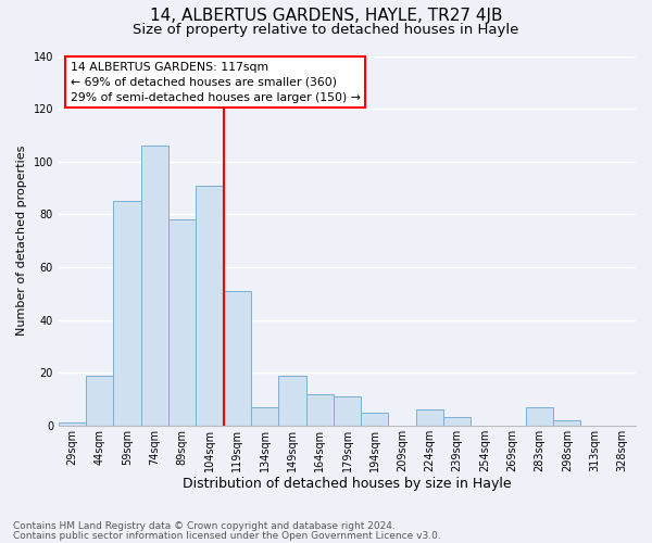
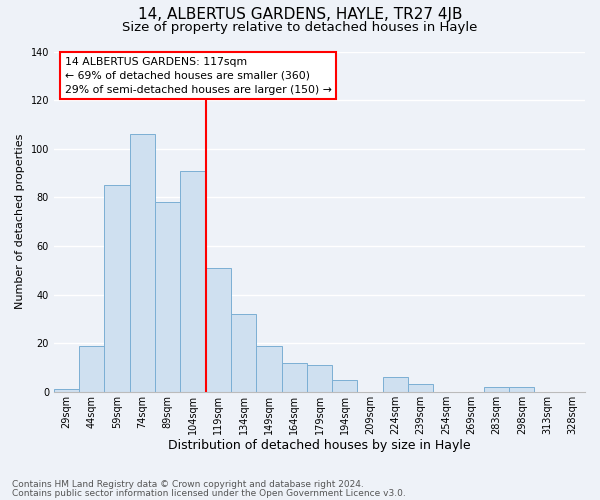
134sqm: 7 -> 32
283sqm: 7 -> 2
